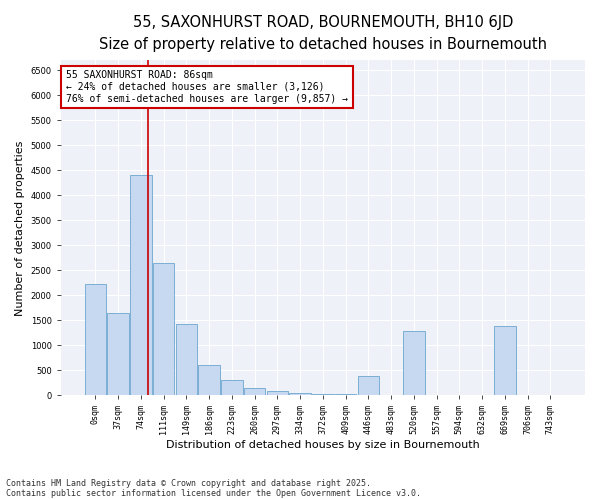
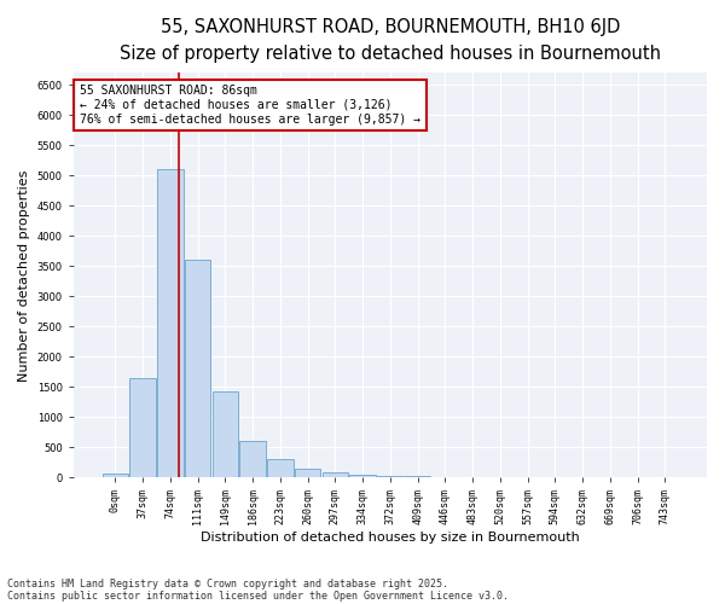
0sqm: 2220 -> 80
74sqm: 4400 -> 5100
111sqm: 2640 -> 3600
446sqm: 380 -> 10
520sqm: 1280 -> 0
669sqm: 1380 -> 0
